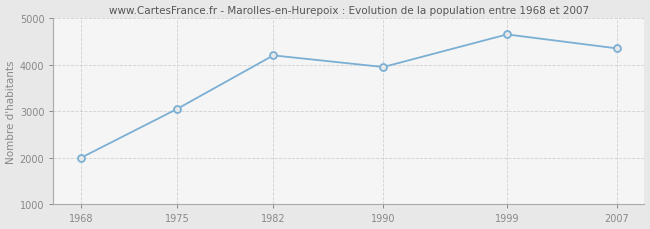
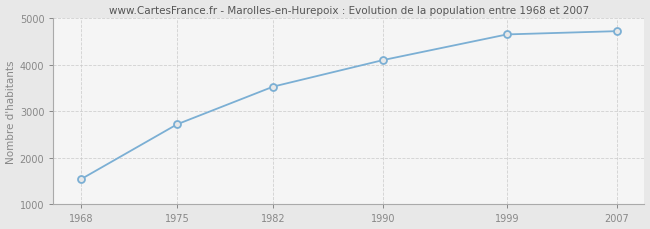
1968: 2000 -> 1540
1975: 3050 -> 2720
1982: 4200 -> 3530
1990: 3950 -> 4100
2007: 4350 -> 4720
